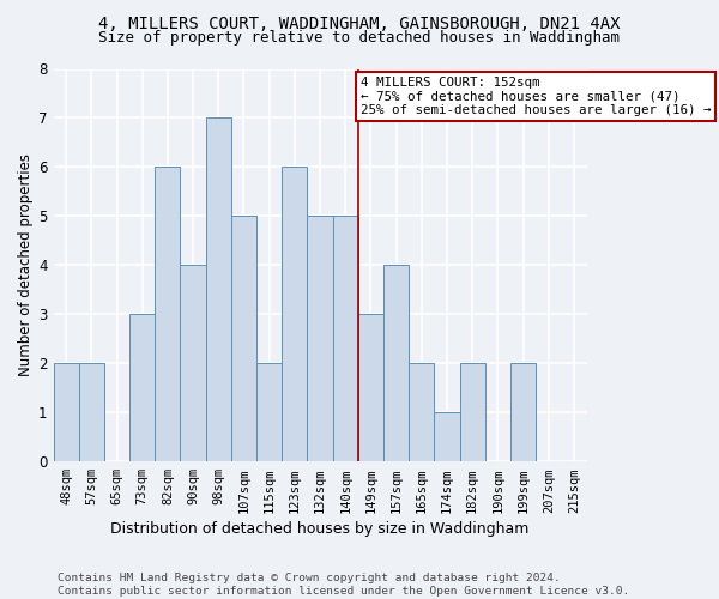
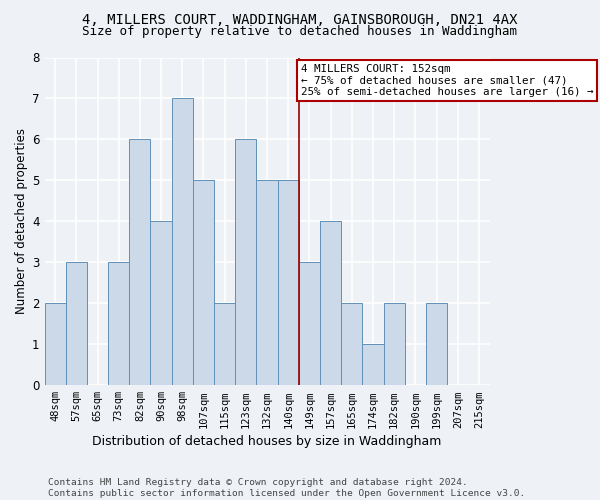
57sqm: 2 -> 3
